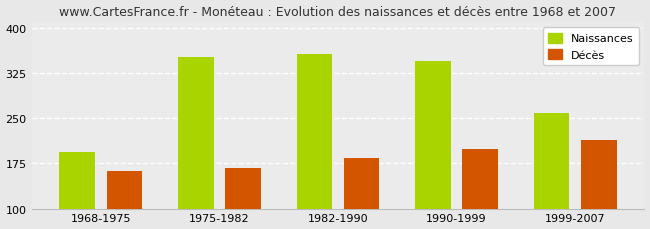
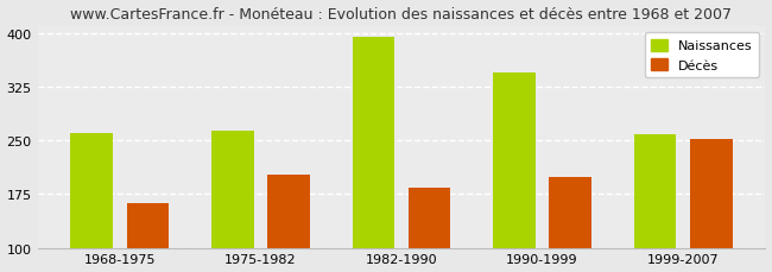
Naissances/1968-1975: 193 -> 260
Naissances/1975-1982: 352 -> 264
Décès/1975-1982: 168 -> 202
Naissances/1982-1990: 356 -> 394
Décès/1999-2007: 213 -> 252
